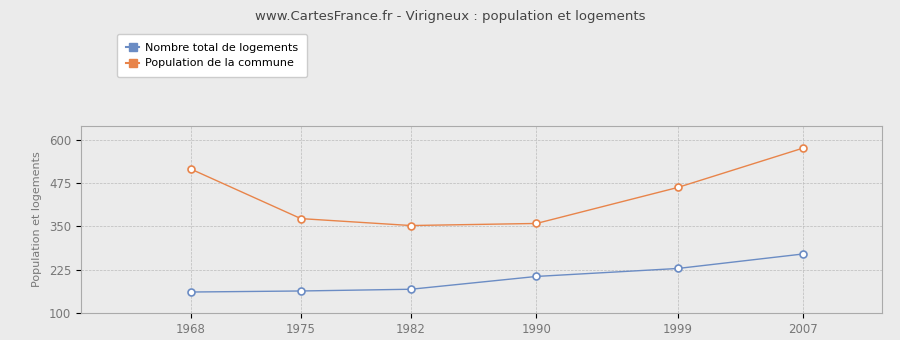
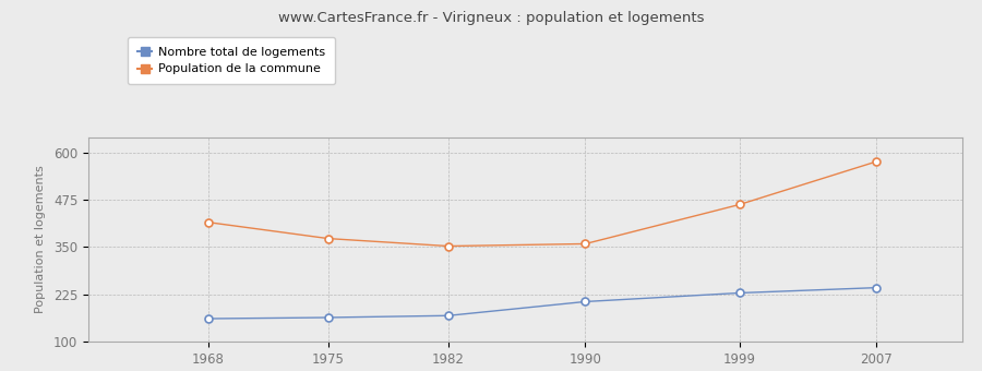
Population de la commune/1968: 515 -> 415
Nombre total de logements/2007: 270 -> 242
